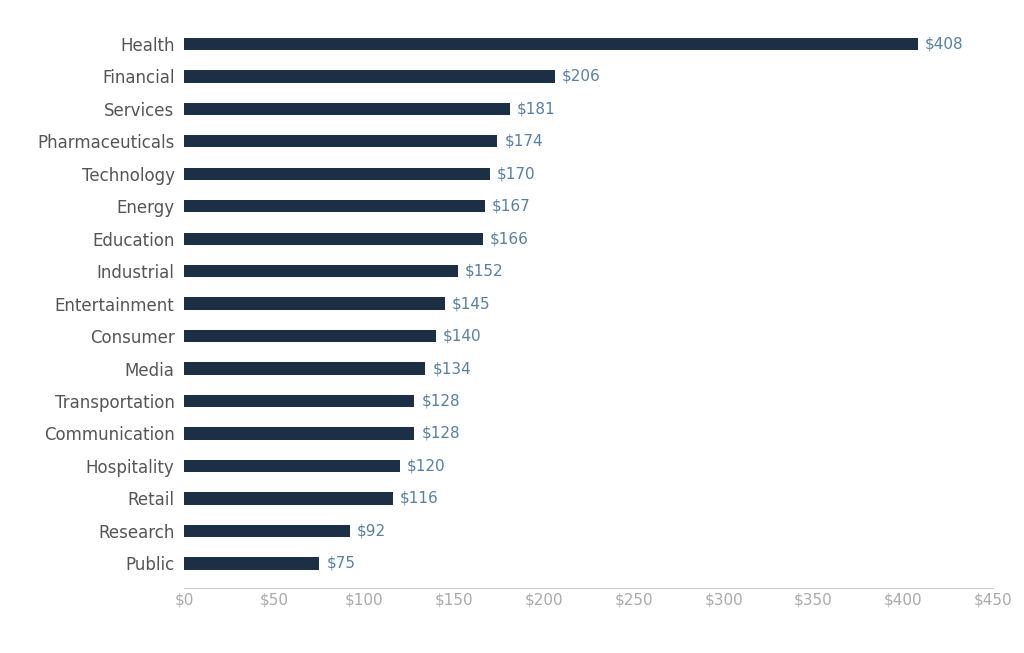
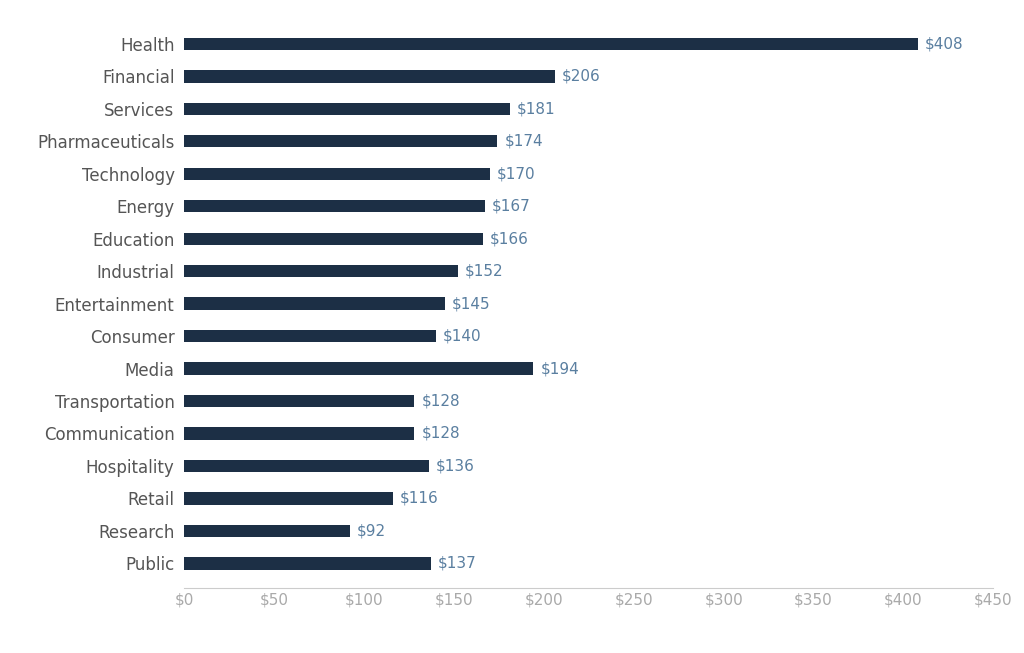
Media: $134 -> $194
Hospitality: $120 -> $136
Public: $75 -> $137
